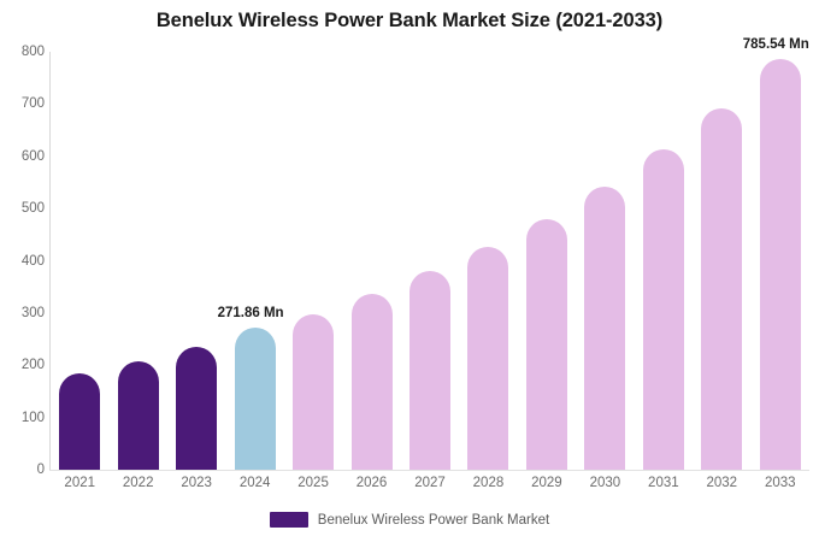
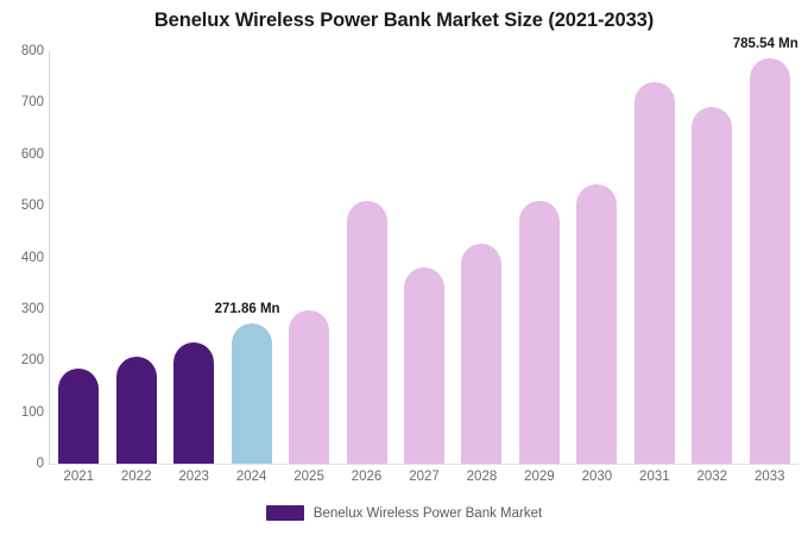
2026: 340 -> 510
2029: 480 -> 510
2031: 610 -> 740
